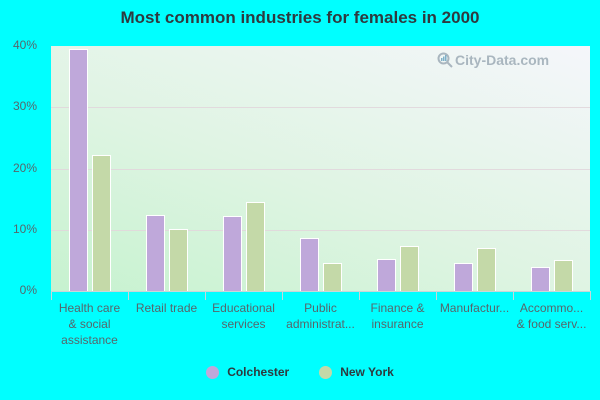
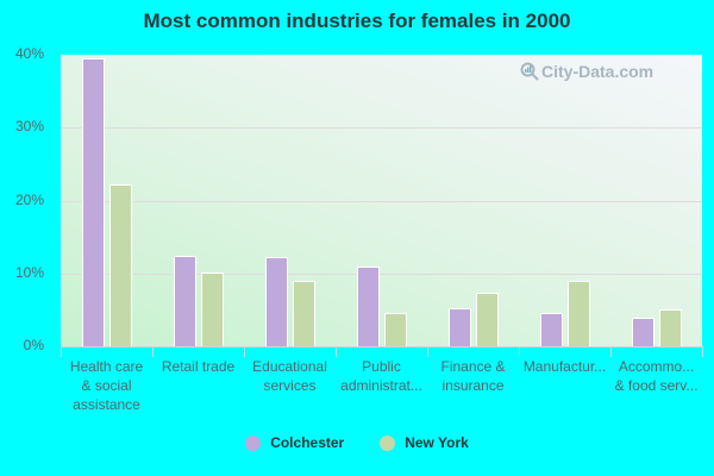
New York/Educational services: 15% -> 9%
Colchester/Public administrat...: 9% -> 11%
New York/Manufactur...: 7% -> 9%
